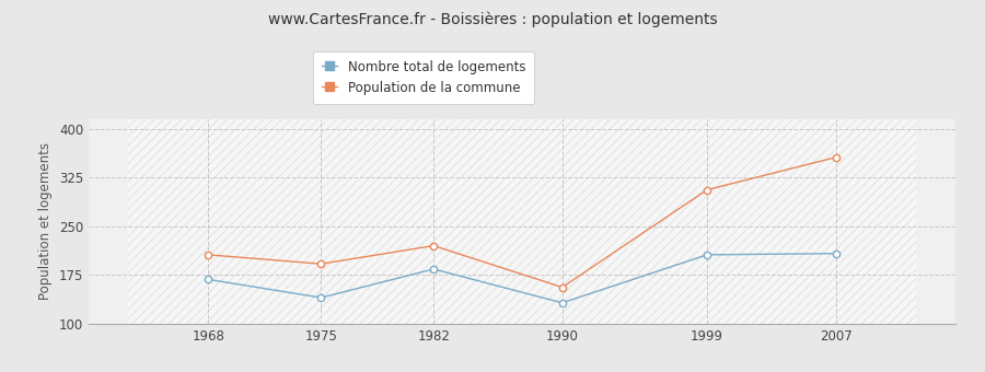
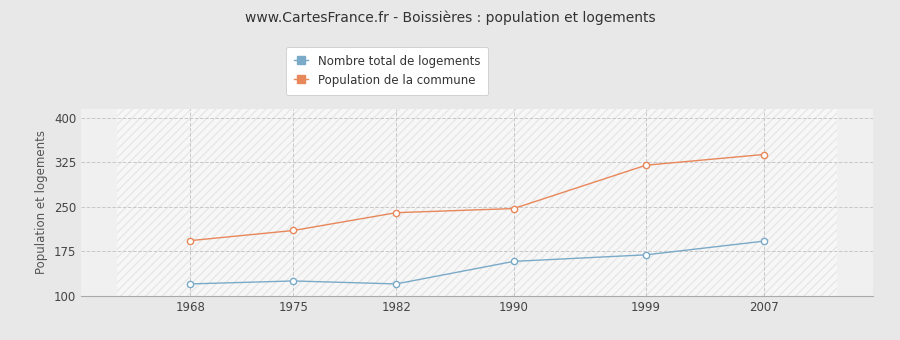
Nombre total de logements/1968: 168 -> 120
Population de la commune/1968: 206 -> 193
Nombre total de logements/1975: 140 -> 125
Population de la commune/1975: 192 -> 210
Nombre total de logements/1982: 184 -> 120
Population de la commune/1982: 220 -> 240
Nombre total de logements/1990: 132 -> 158
Population de la commune/1990: 156 -> 247
Nombre total de logements/1999: 206 -> 169
Population de la commune/1999: 306 -> 320
Nombre total de logements/2007: 208 -> 192
Population de la commune/2007: 356 -> 338
